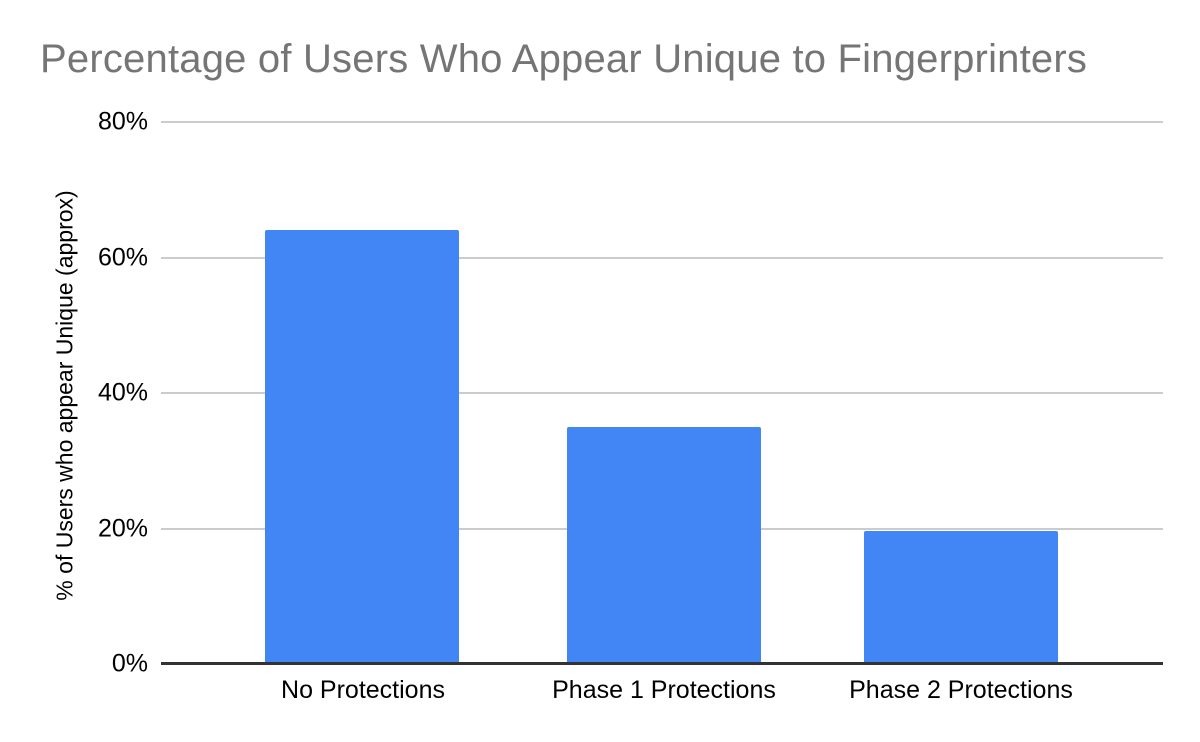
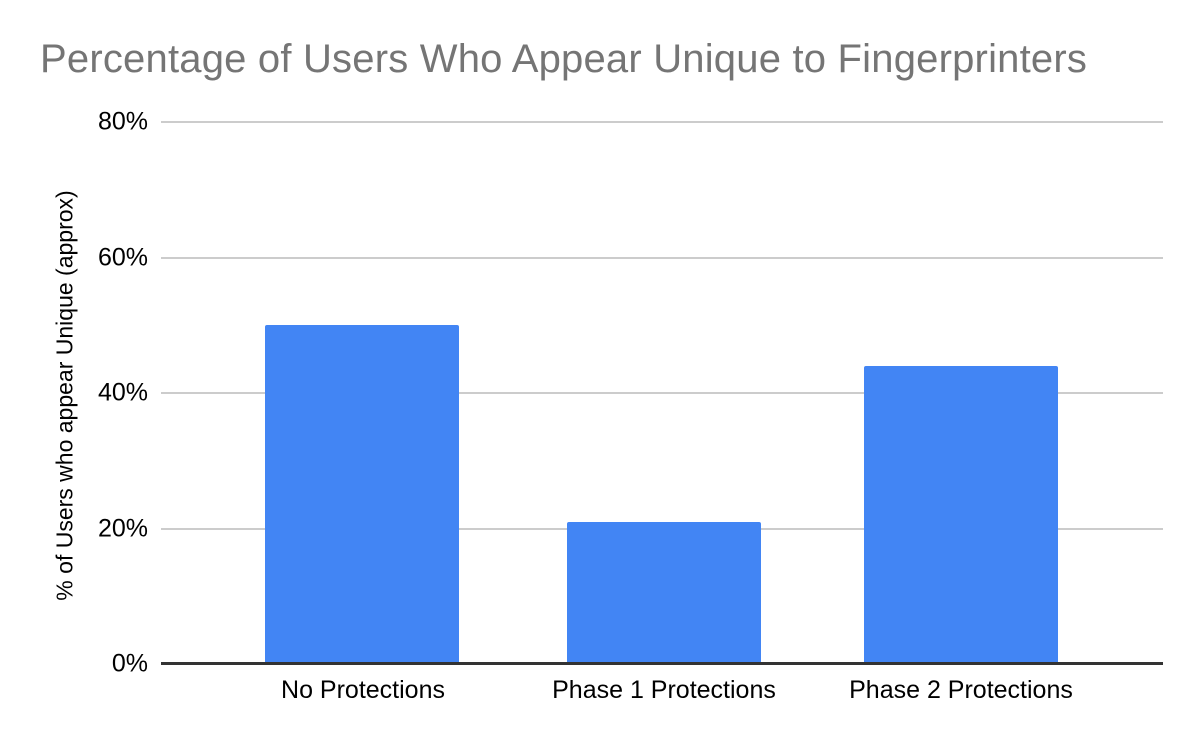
No Protections: 64% -> 50%
Phase 1 Protections: 35% -> 21%
Phase 2 Protections: 20% -> 44%
